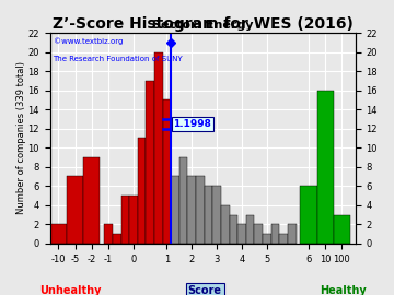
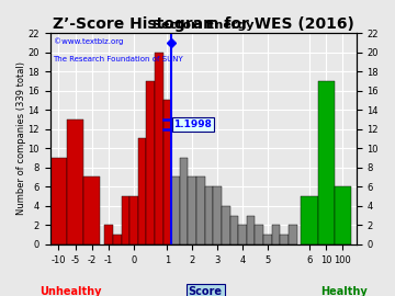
-10: 2 -> 9
-5: 7 -> 13
-2: 9 -> 7
6: 6 -> 5
10: 16 -> 17
100: 3 -> 6
